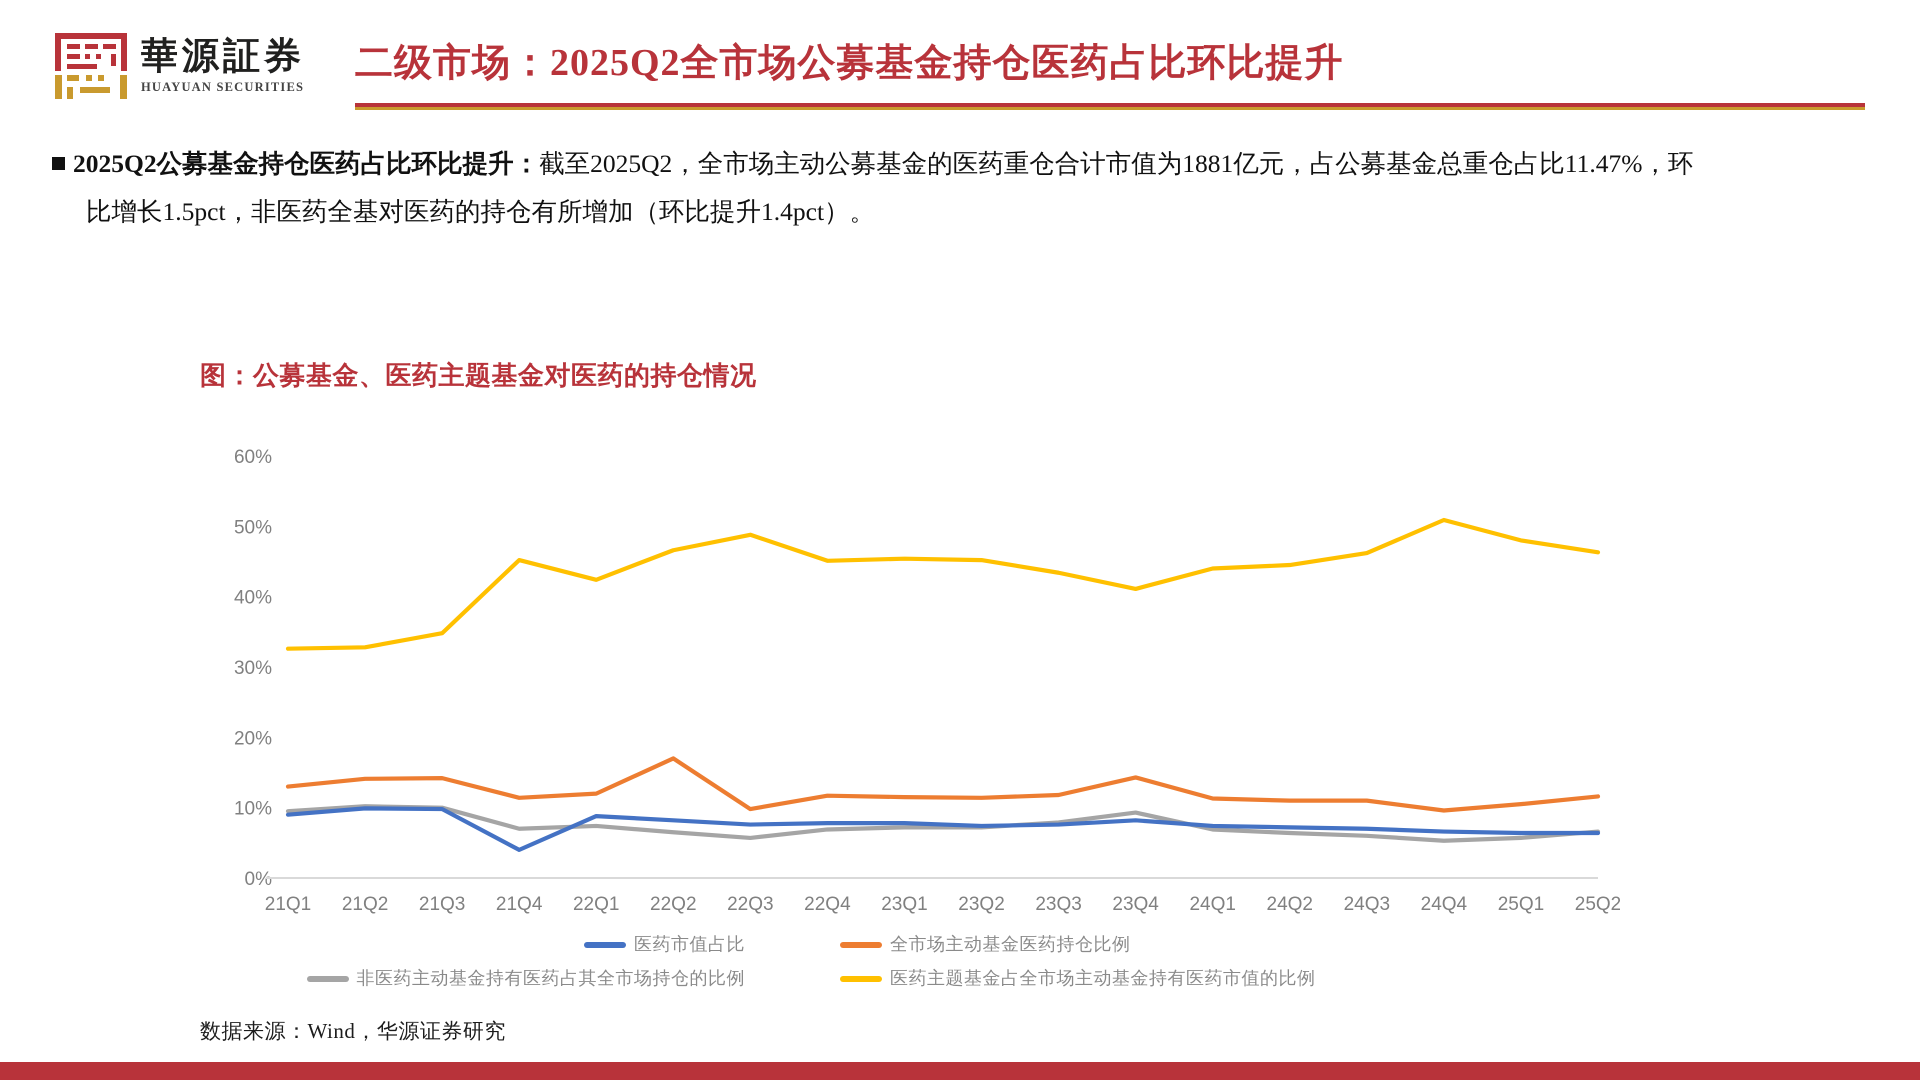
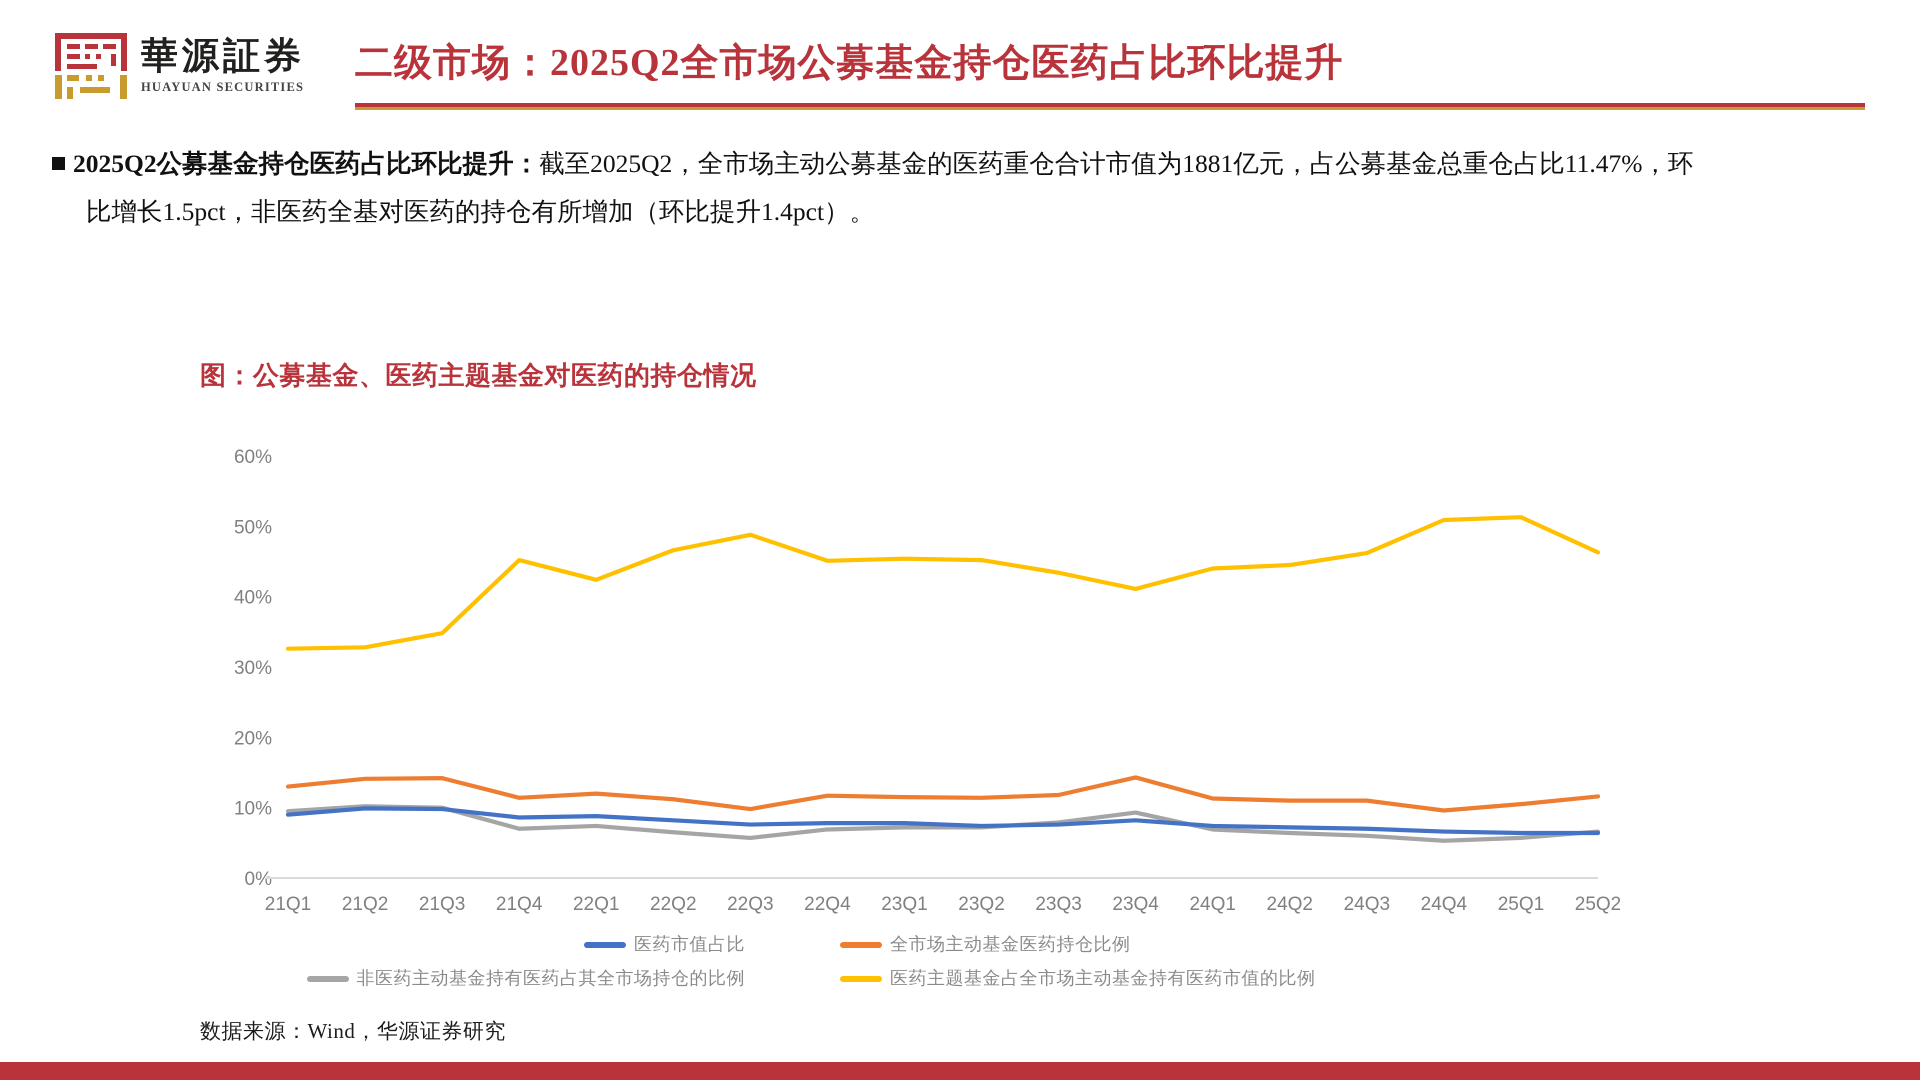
医药市值占比/21Q4: 4% -> 9%
全市场主动基金医药持仓比例/22Q2: 17% -> 11%
医药主题基金占全市场主动基金持有医药市值的比例/25Q1: 48% -> 51%
